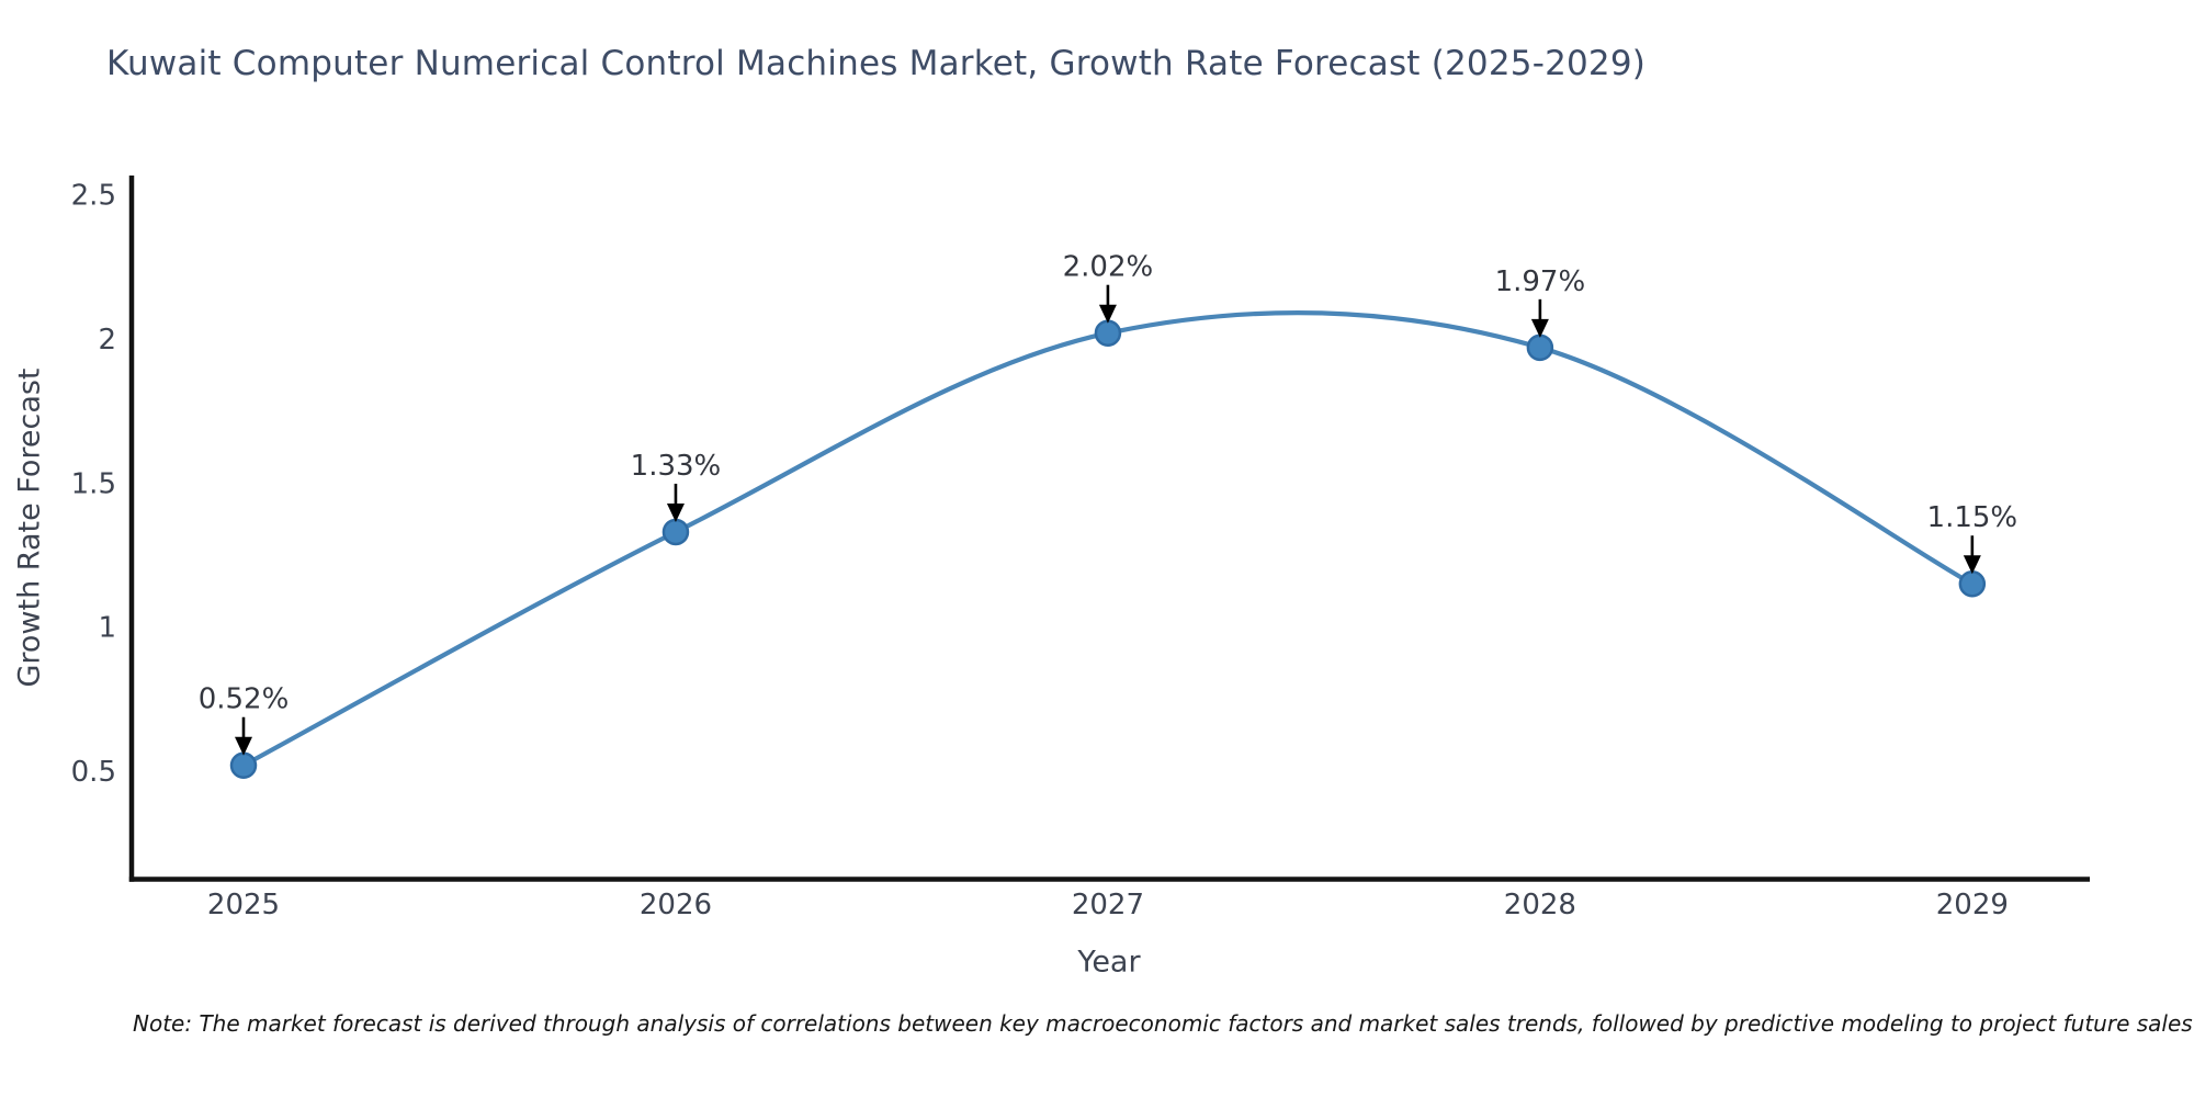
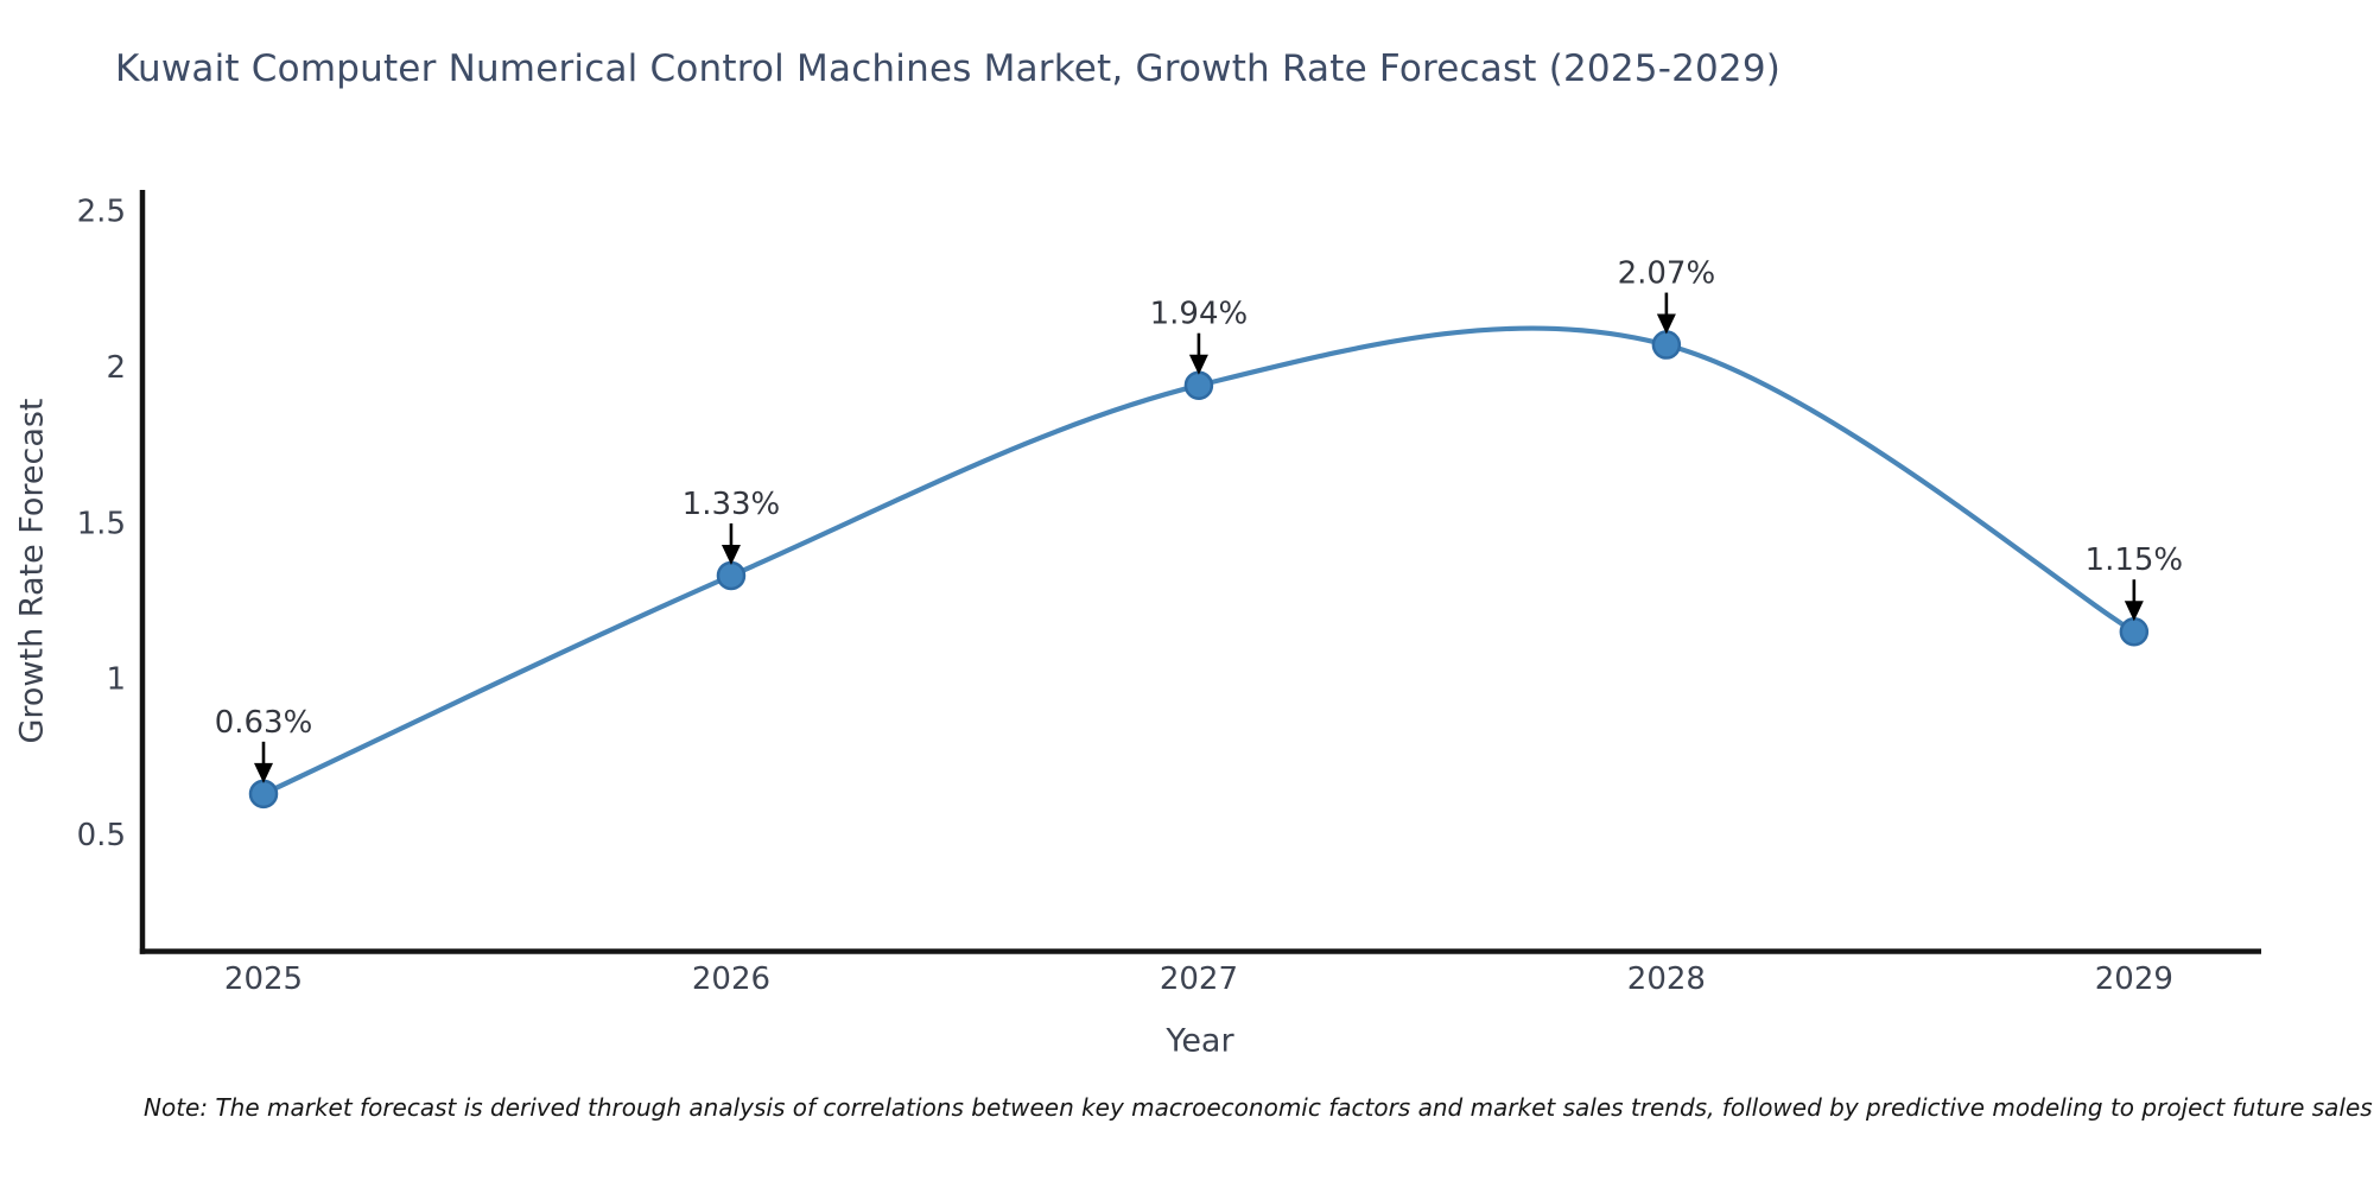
2025: 0.52% -> 0.63%
2027: 2.02% -> 1.94%
2028: 1.97% -> 2.07%
